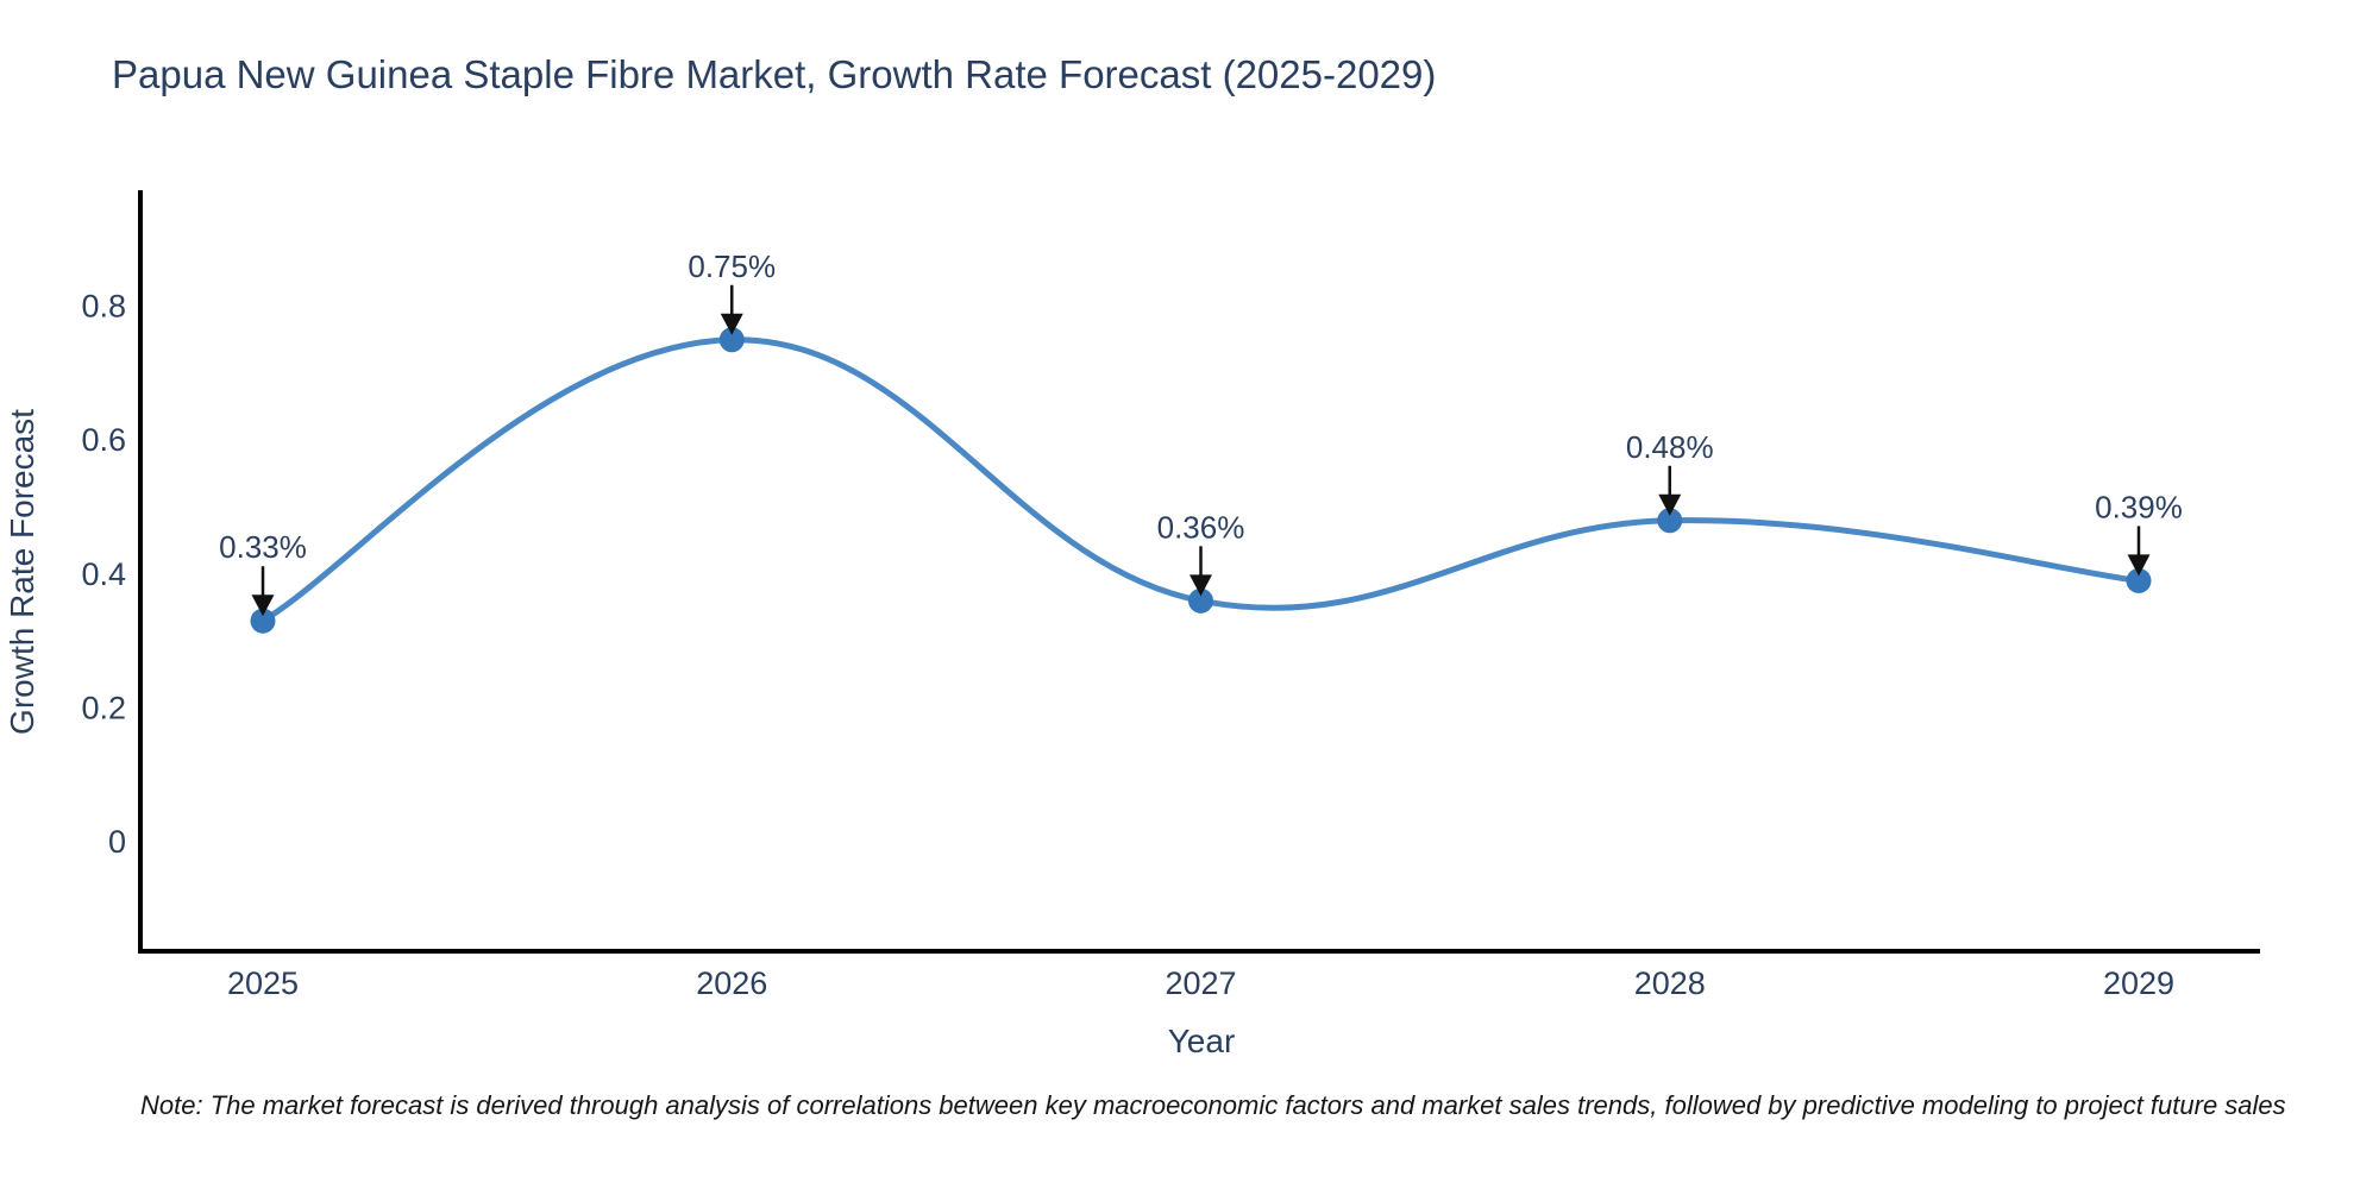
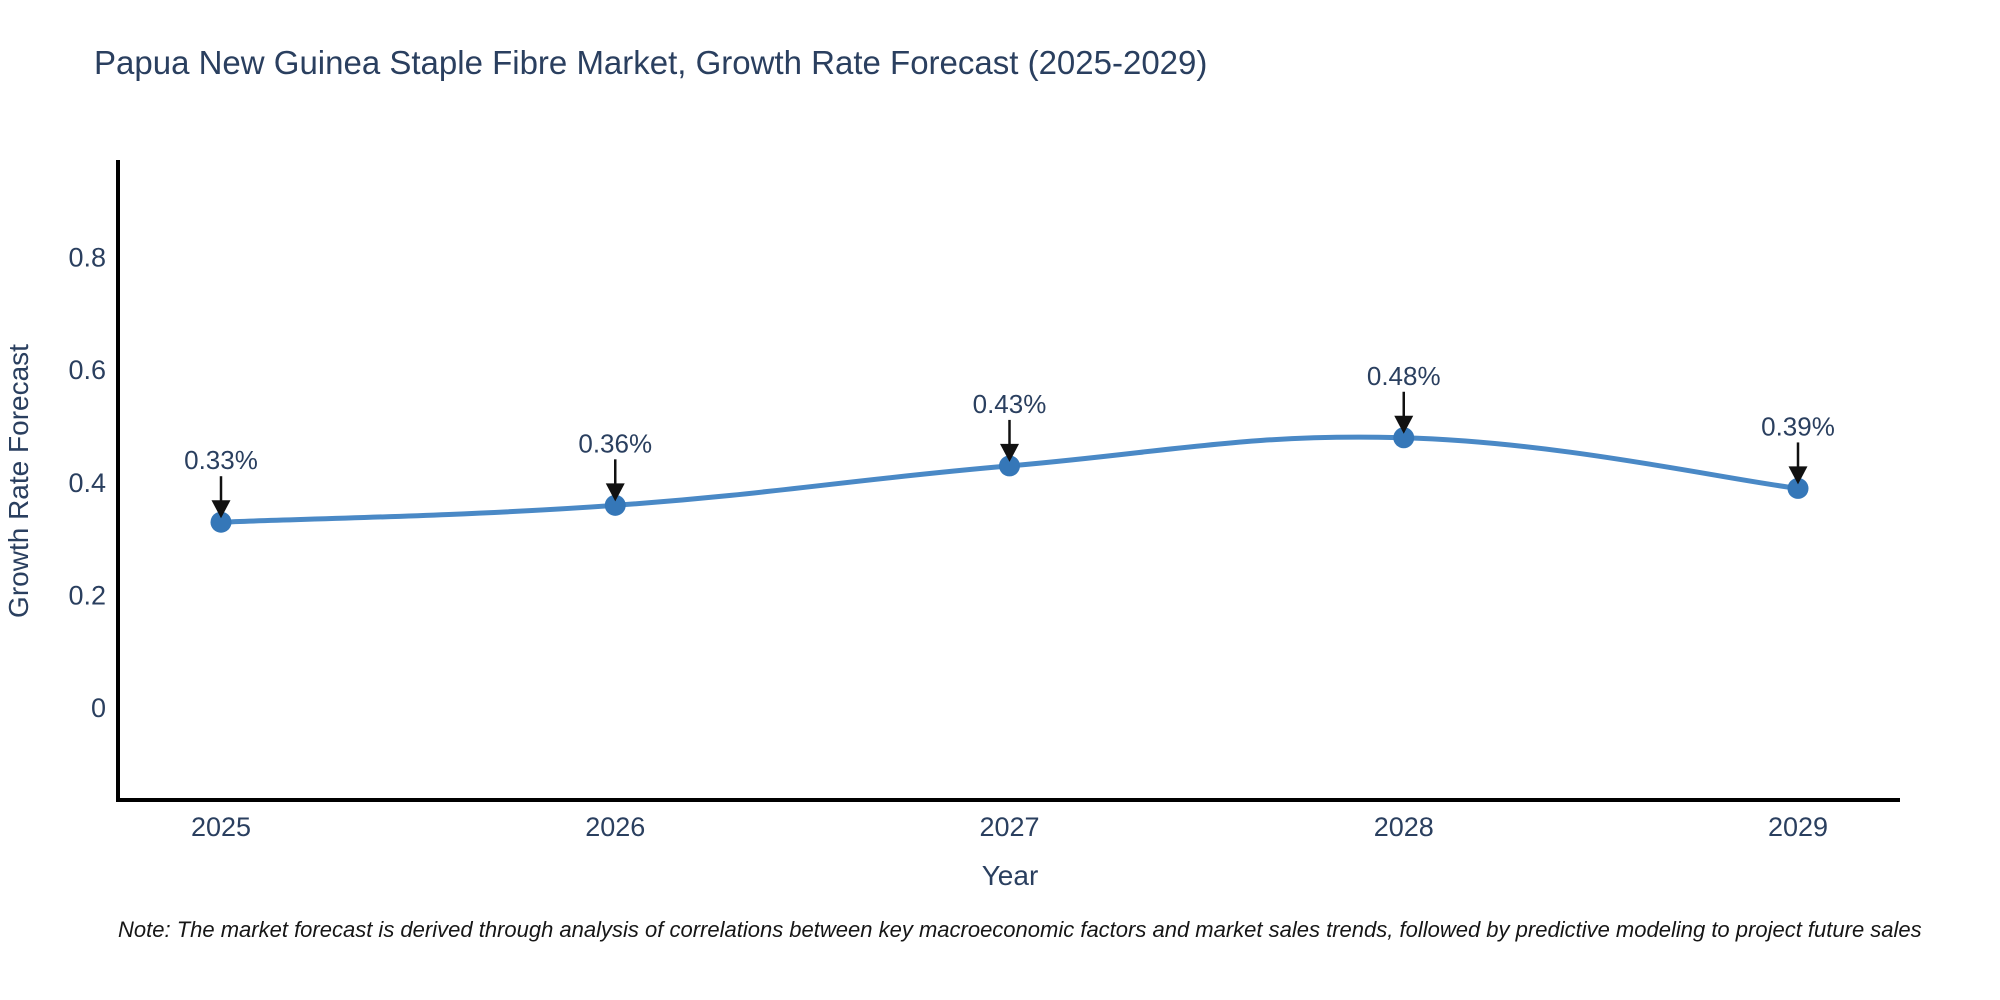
2026: 0.75% -> 0.36%
2027: 0.36% -> 0.43%
